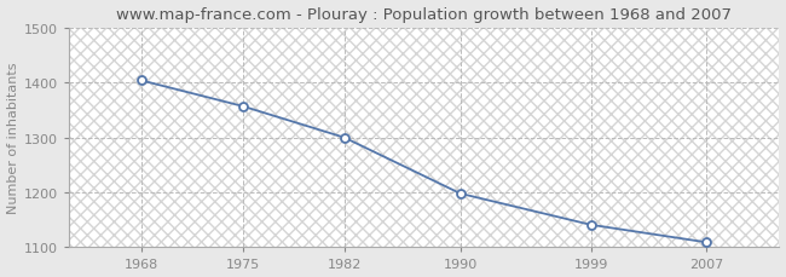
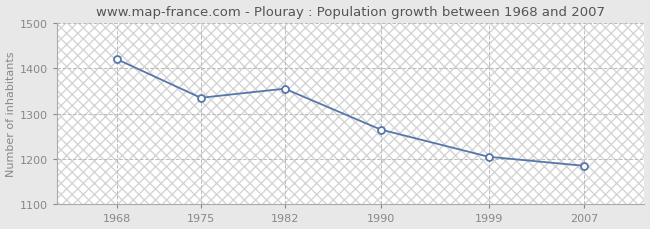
1968: 1404 -> 1420
1975: 1357 -> 1335
1982: 1300 -> 1355
1990: 1198 -> 1265
1999: 1141 -> 1205
2007: 1109 -> 1185
